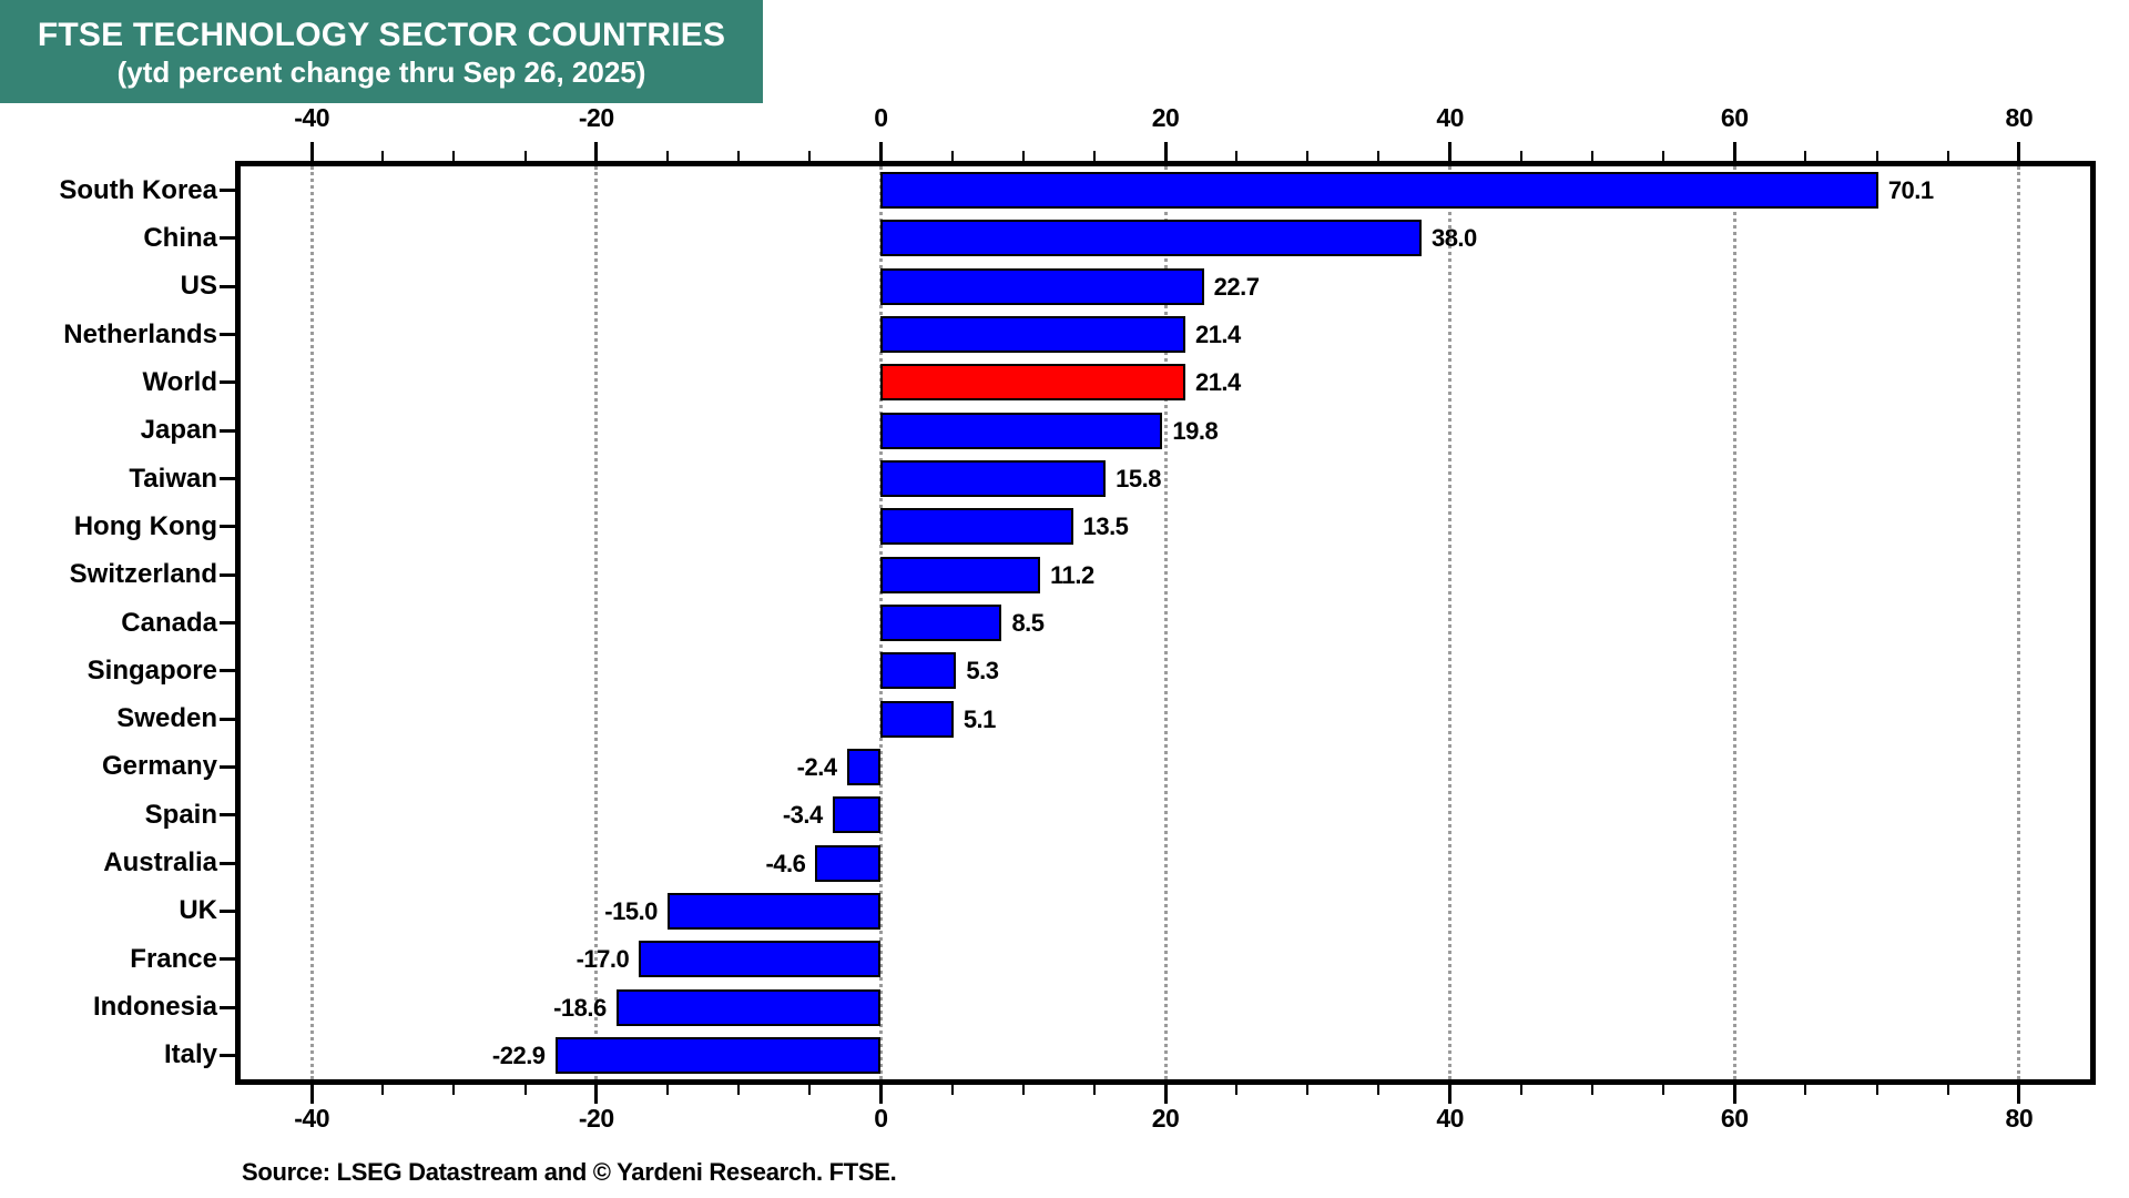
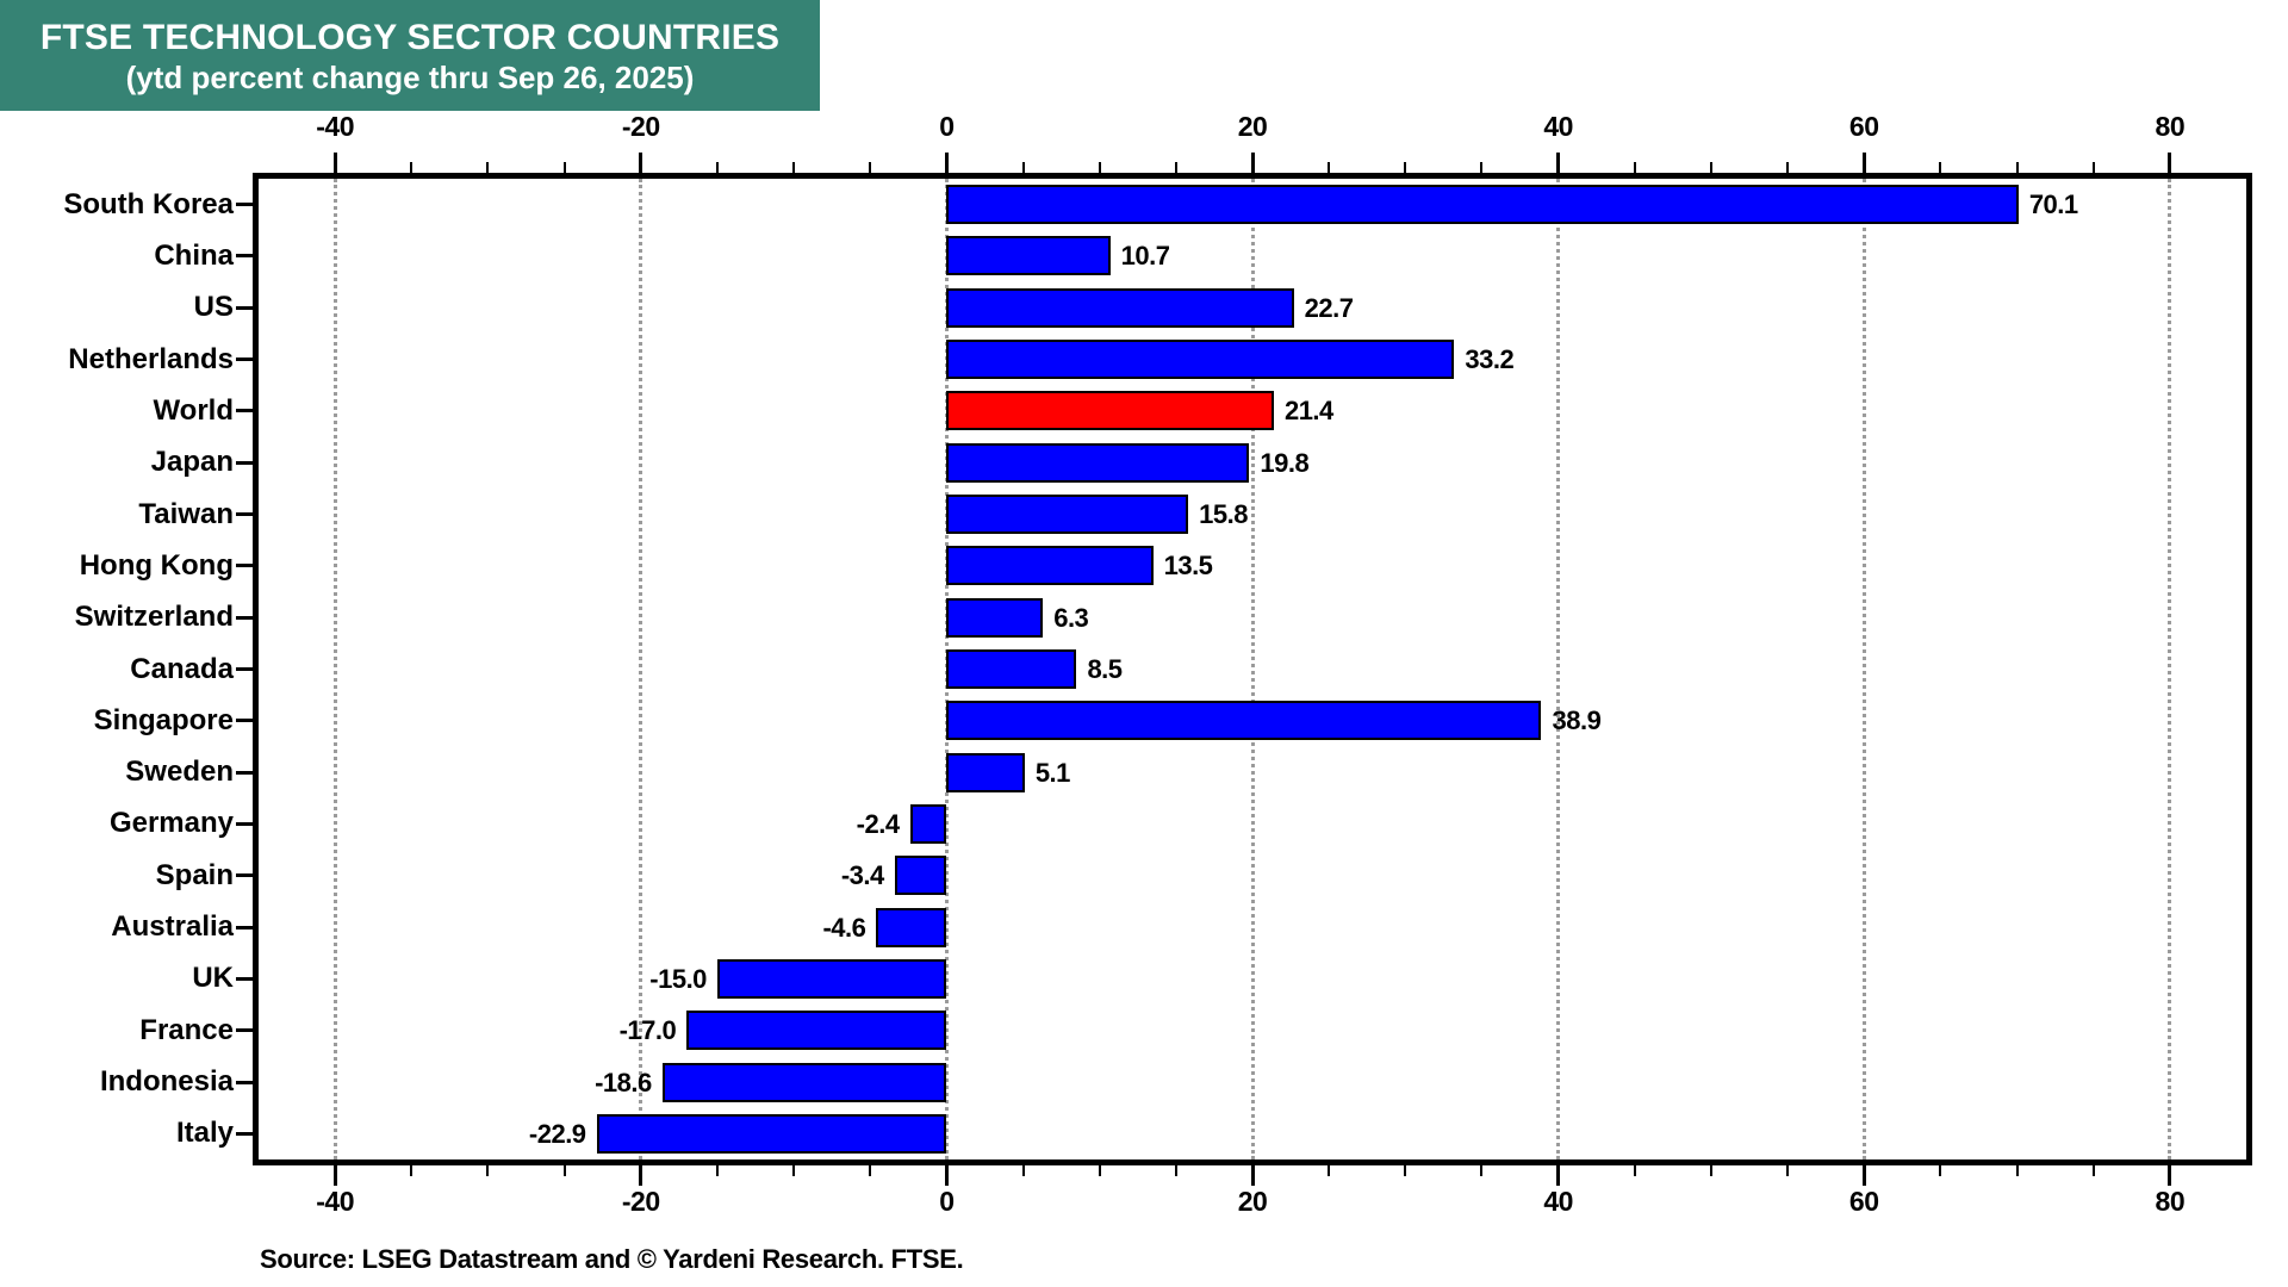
China: 38.0 -> 10.7
Netherlands: 21.4 -> 33.2
Switzerland: 11.2 -> 6.3
Singapore: 5.3 -> 38.9
